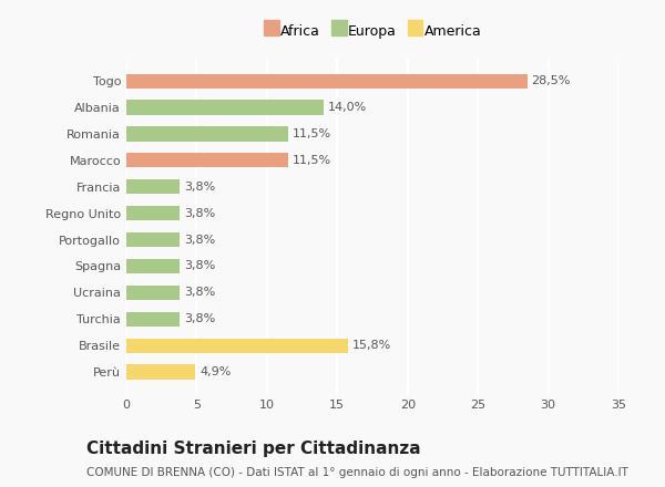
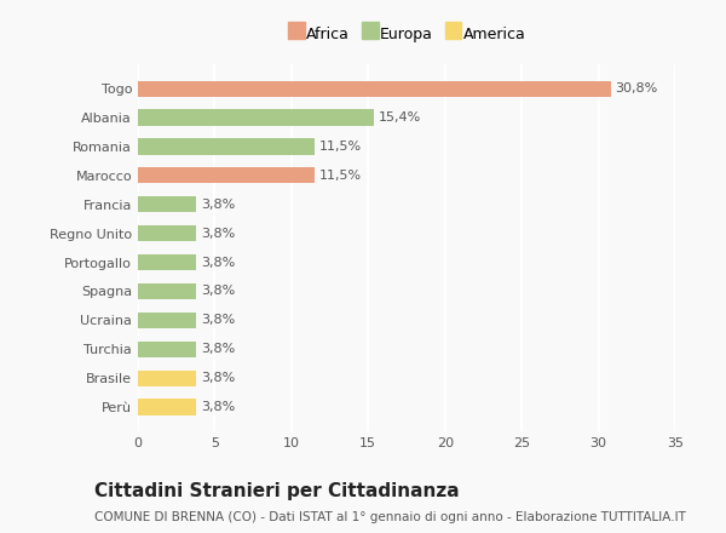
Togo: 28,5% -> 30,8%
Albania: 14,0% -> 15,4%
Brasile: 15,8% -> 3,8%
Perù: 4,9% -> 3,8%
